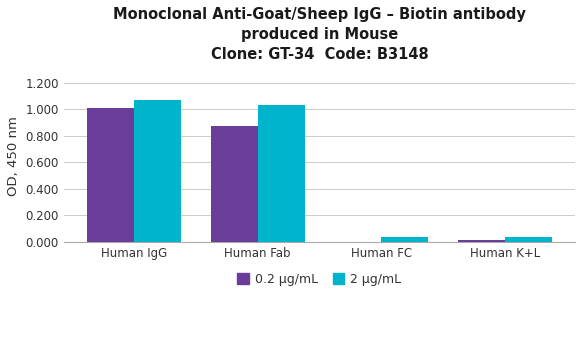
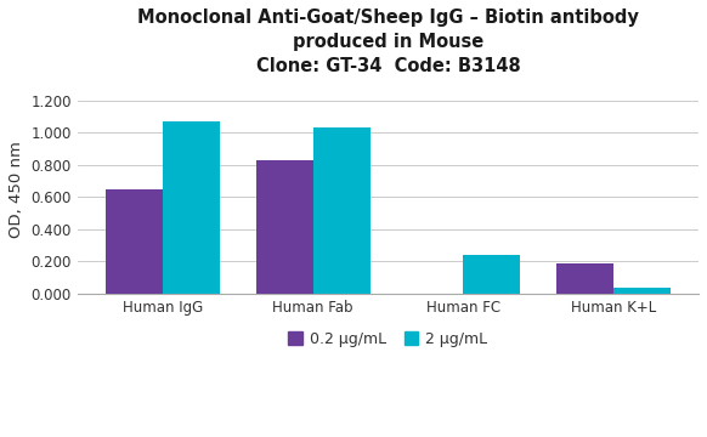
0.2 μg/mL/Human IgG: 1.01 -> 0.65
0.2 μg/mL/Human Fab: 0.88 -> 0.83
2 μg/mL/Human FC: 0.04 -> 0.24
0.2 μg/mL/Human K+L: 0.01 -> 0.19
